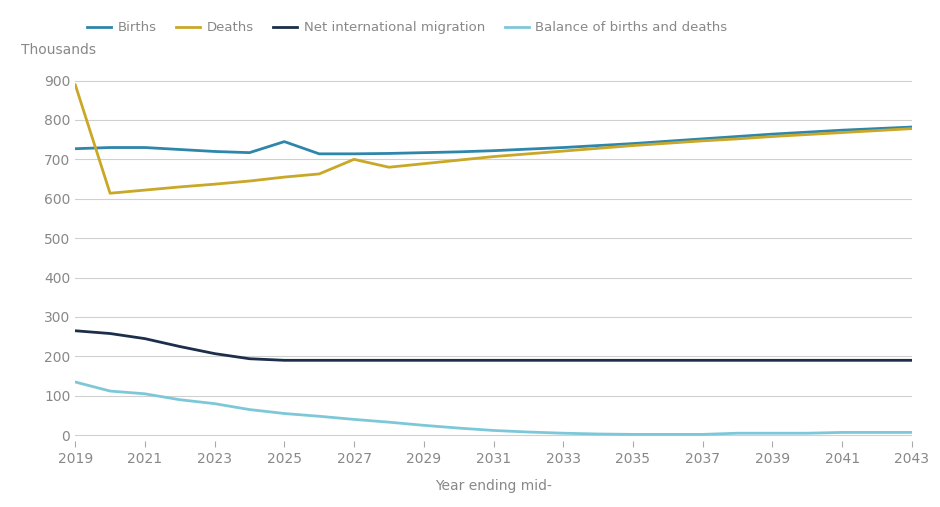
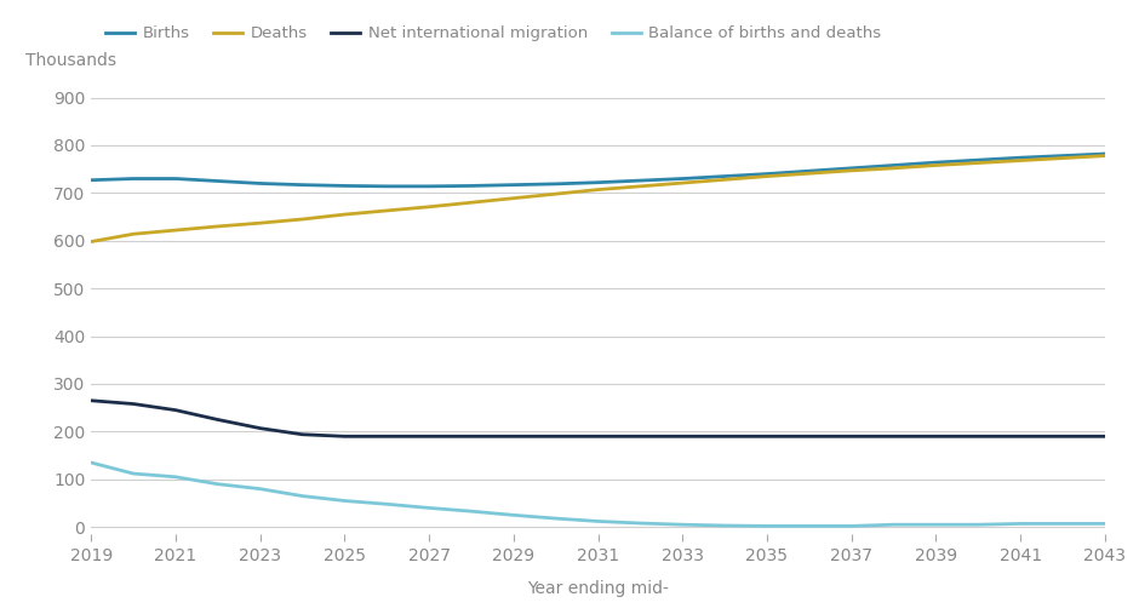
Deaths/2019: 890 -> 598
Births/2025: 745 -> 715
Deaths/2027: 700 -> 671
